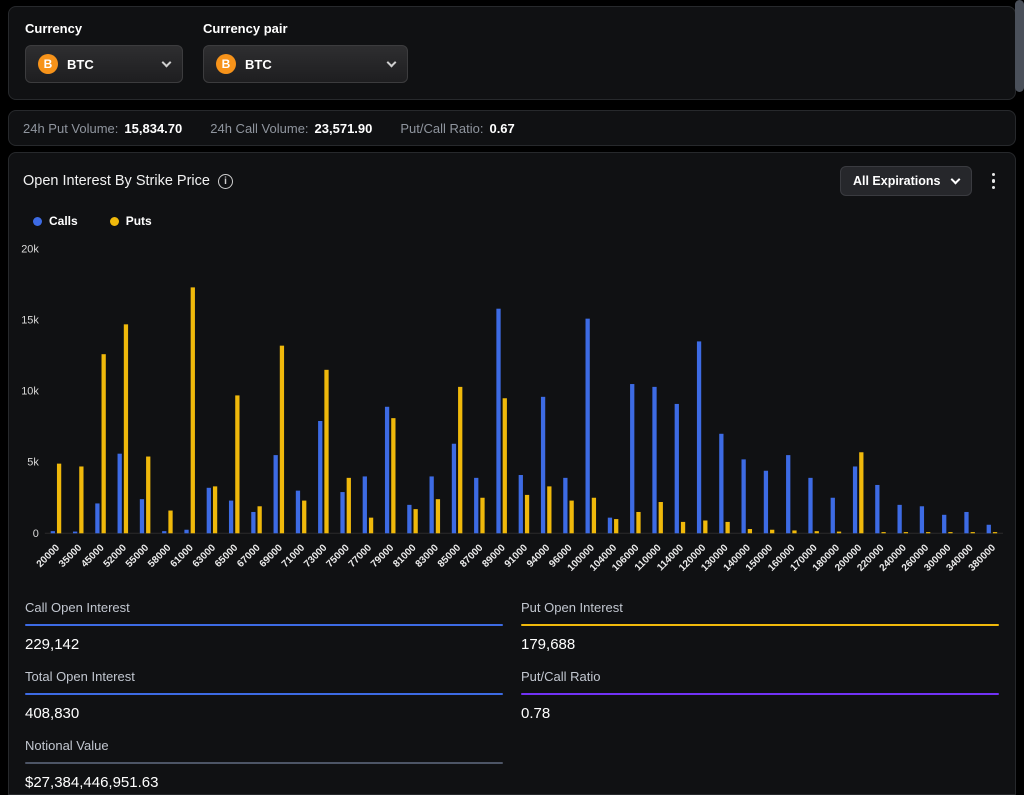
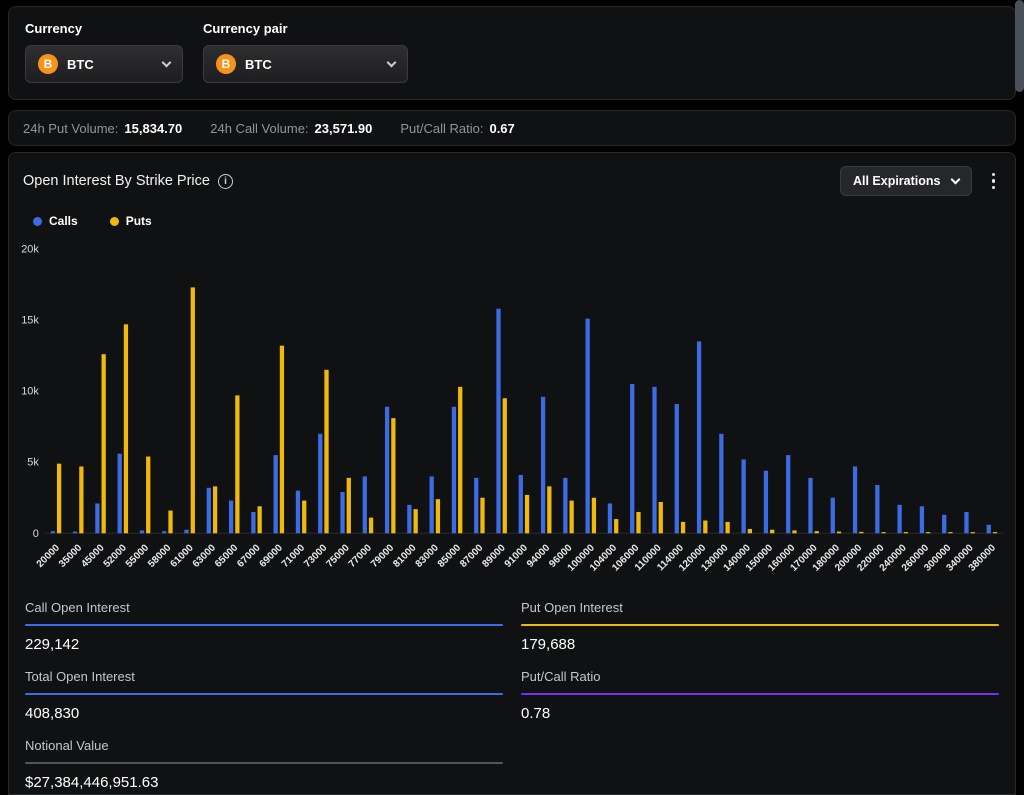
Calls/55000: 2.4k -> 0.2k
Calls/73000: 7.9k -> 7.0k
Calls/85000: 6.3k -> 8.9k
Calls/104000: 1.1k -> 2.1k
Puts/200000: 5.7k -> 0.1k
